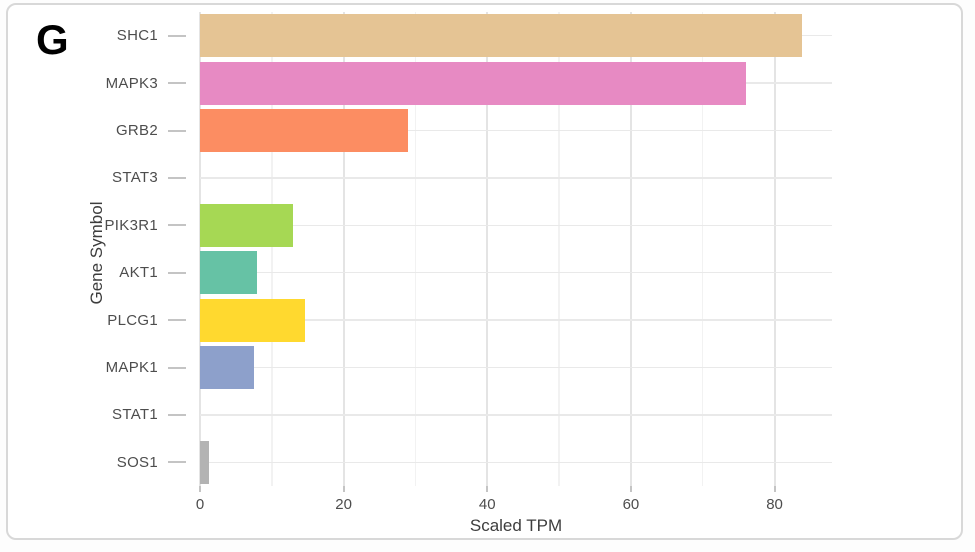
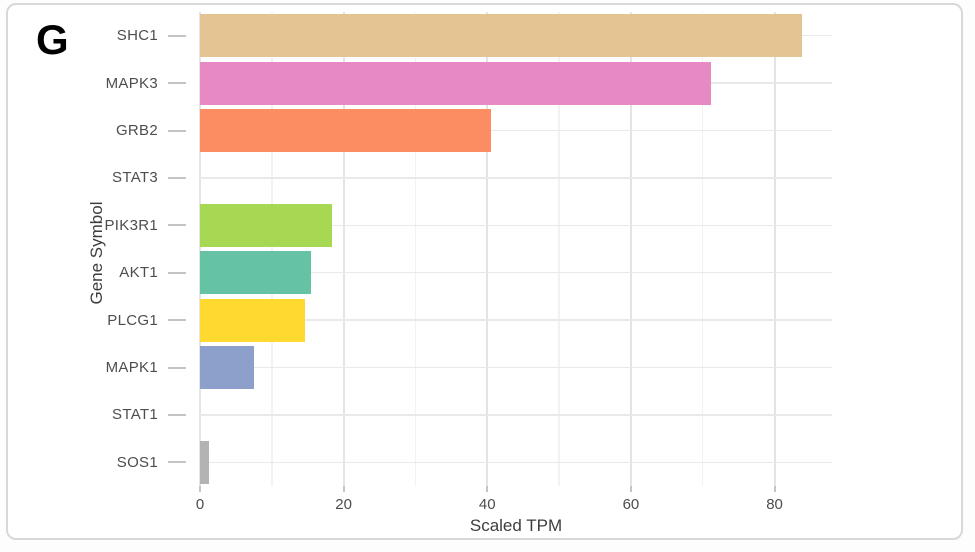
MAPK3: 76 -> 71
GRB2: 29 -> 40
PIK3R1: 13 -> 18
AKT1: 8 -> 15
